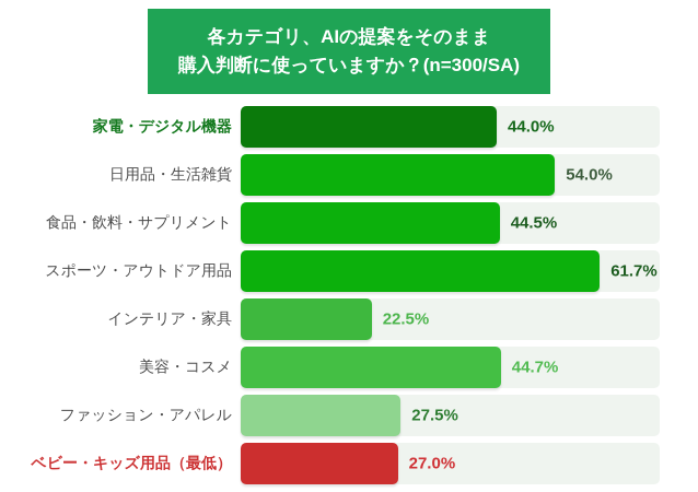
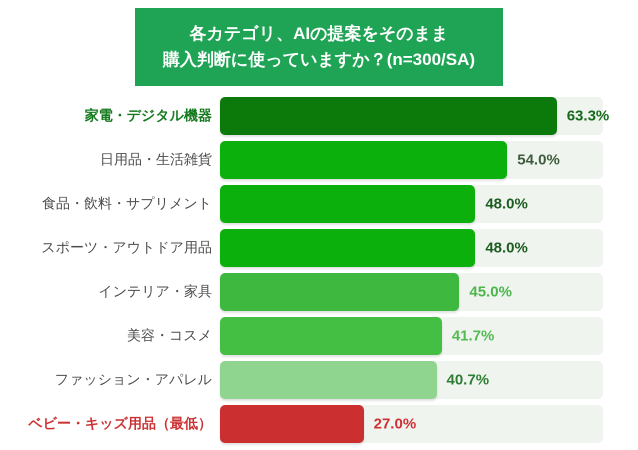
家電・デジタル機器: 44.0% -> 63.3%
食品・飲料・サプリメント: 44.5% -> 48.0%
スポーツ・アウトドア用品: 61.7% -> 48.0%
インテリア・家具: 22.5% -> 45.0%
美容・コスメ: 44.7% -> 41.7%
ファッション・アパレル: 27.5% -> 40.7%
